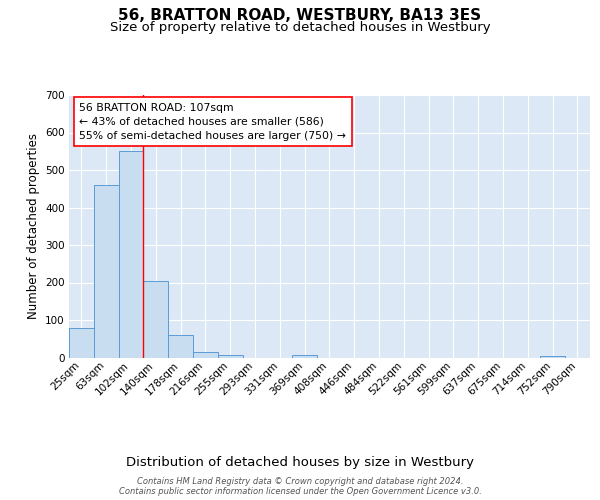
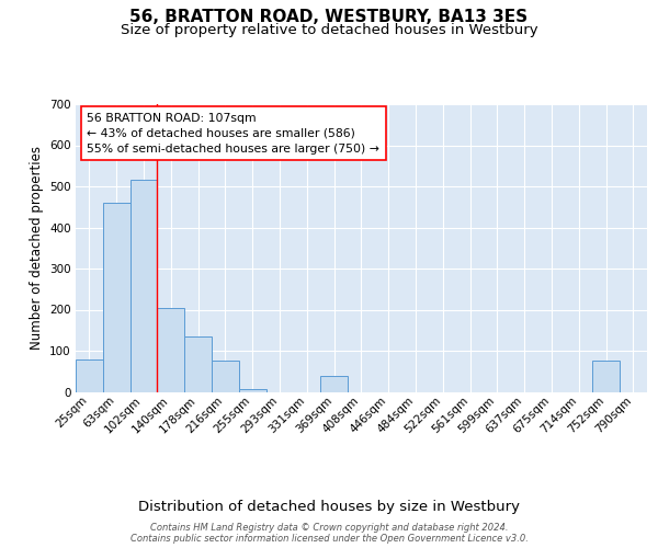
102sqm: 550 -> 515
178sqm: 60 -> 135
216sqm: 15 -> 75
369sqm: 8 -> 40
752sqm: 5 -> 75
